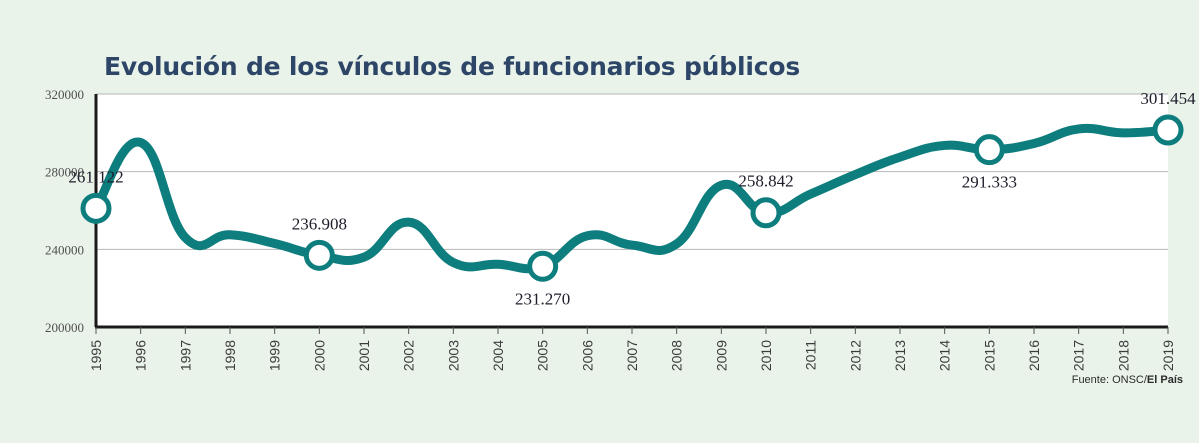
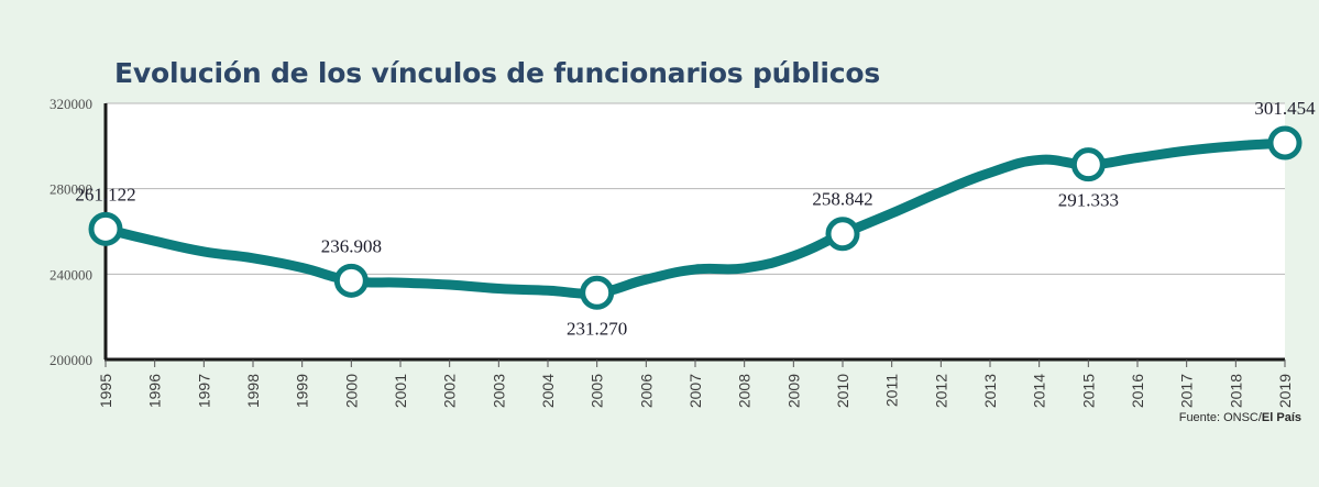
1996: 295000 -> 256000
1997: 246000 -> 250000
2002: 254000 -> 235000
2006: 247000 -> 238000
2009: 273000 -> 248000
2017: 302000 -> 298000
